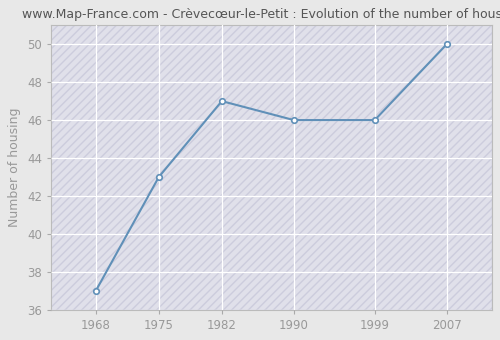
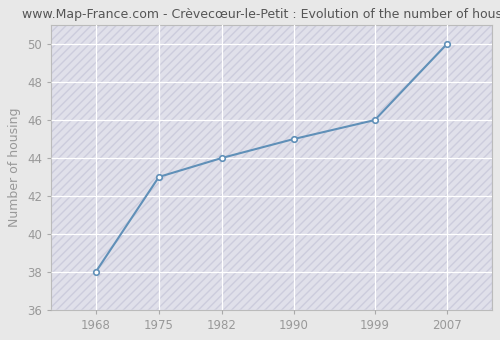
1968: 37 -> 38
1982: 47 -> 44
1990: 46 -> 45
